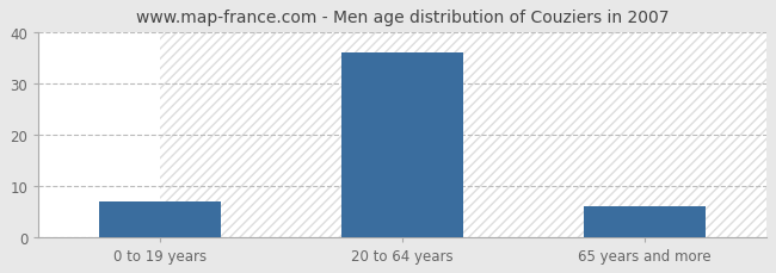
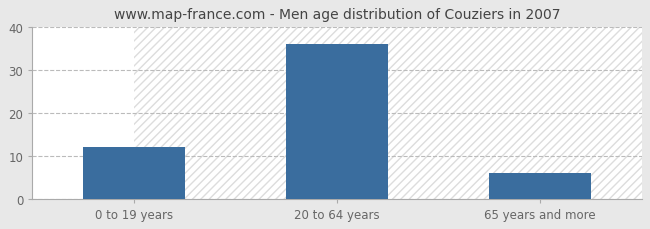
0 to 19 years: 7 -> 12
